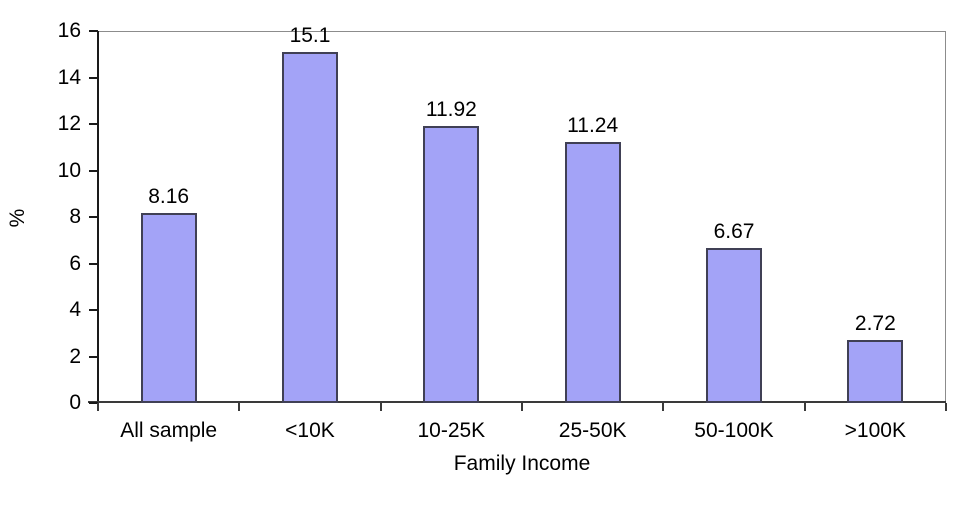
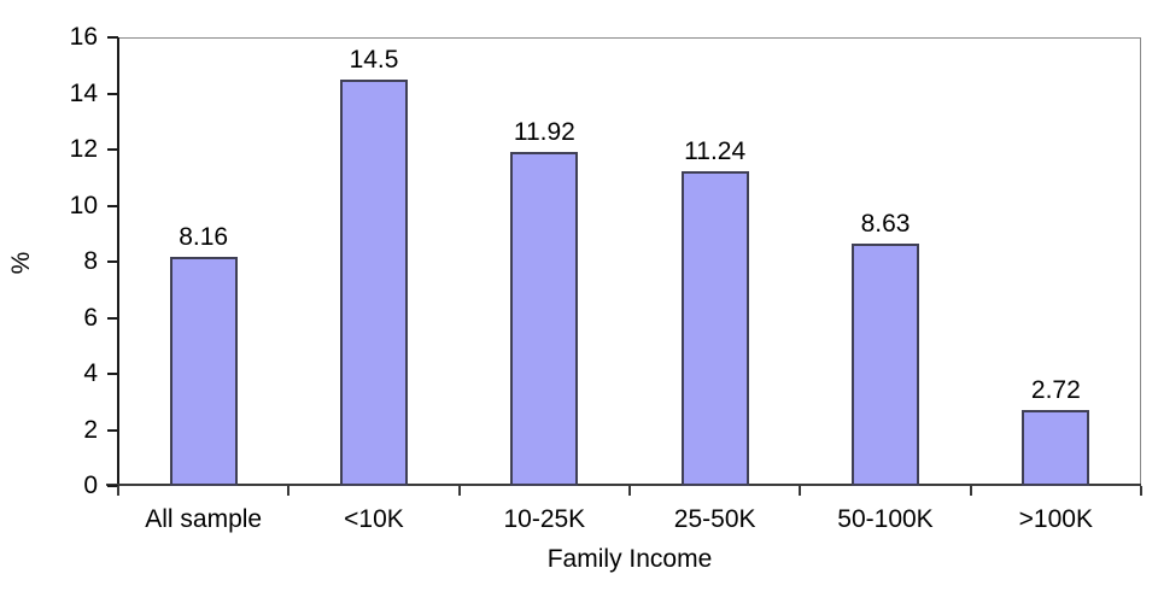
<10K: 15.1 -> 14.5
50-100K: 6.67 -> 8.63
